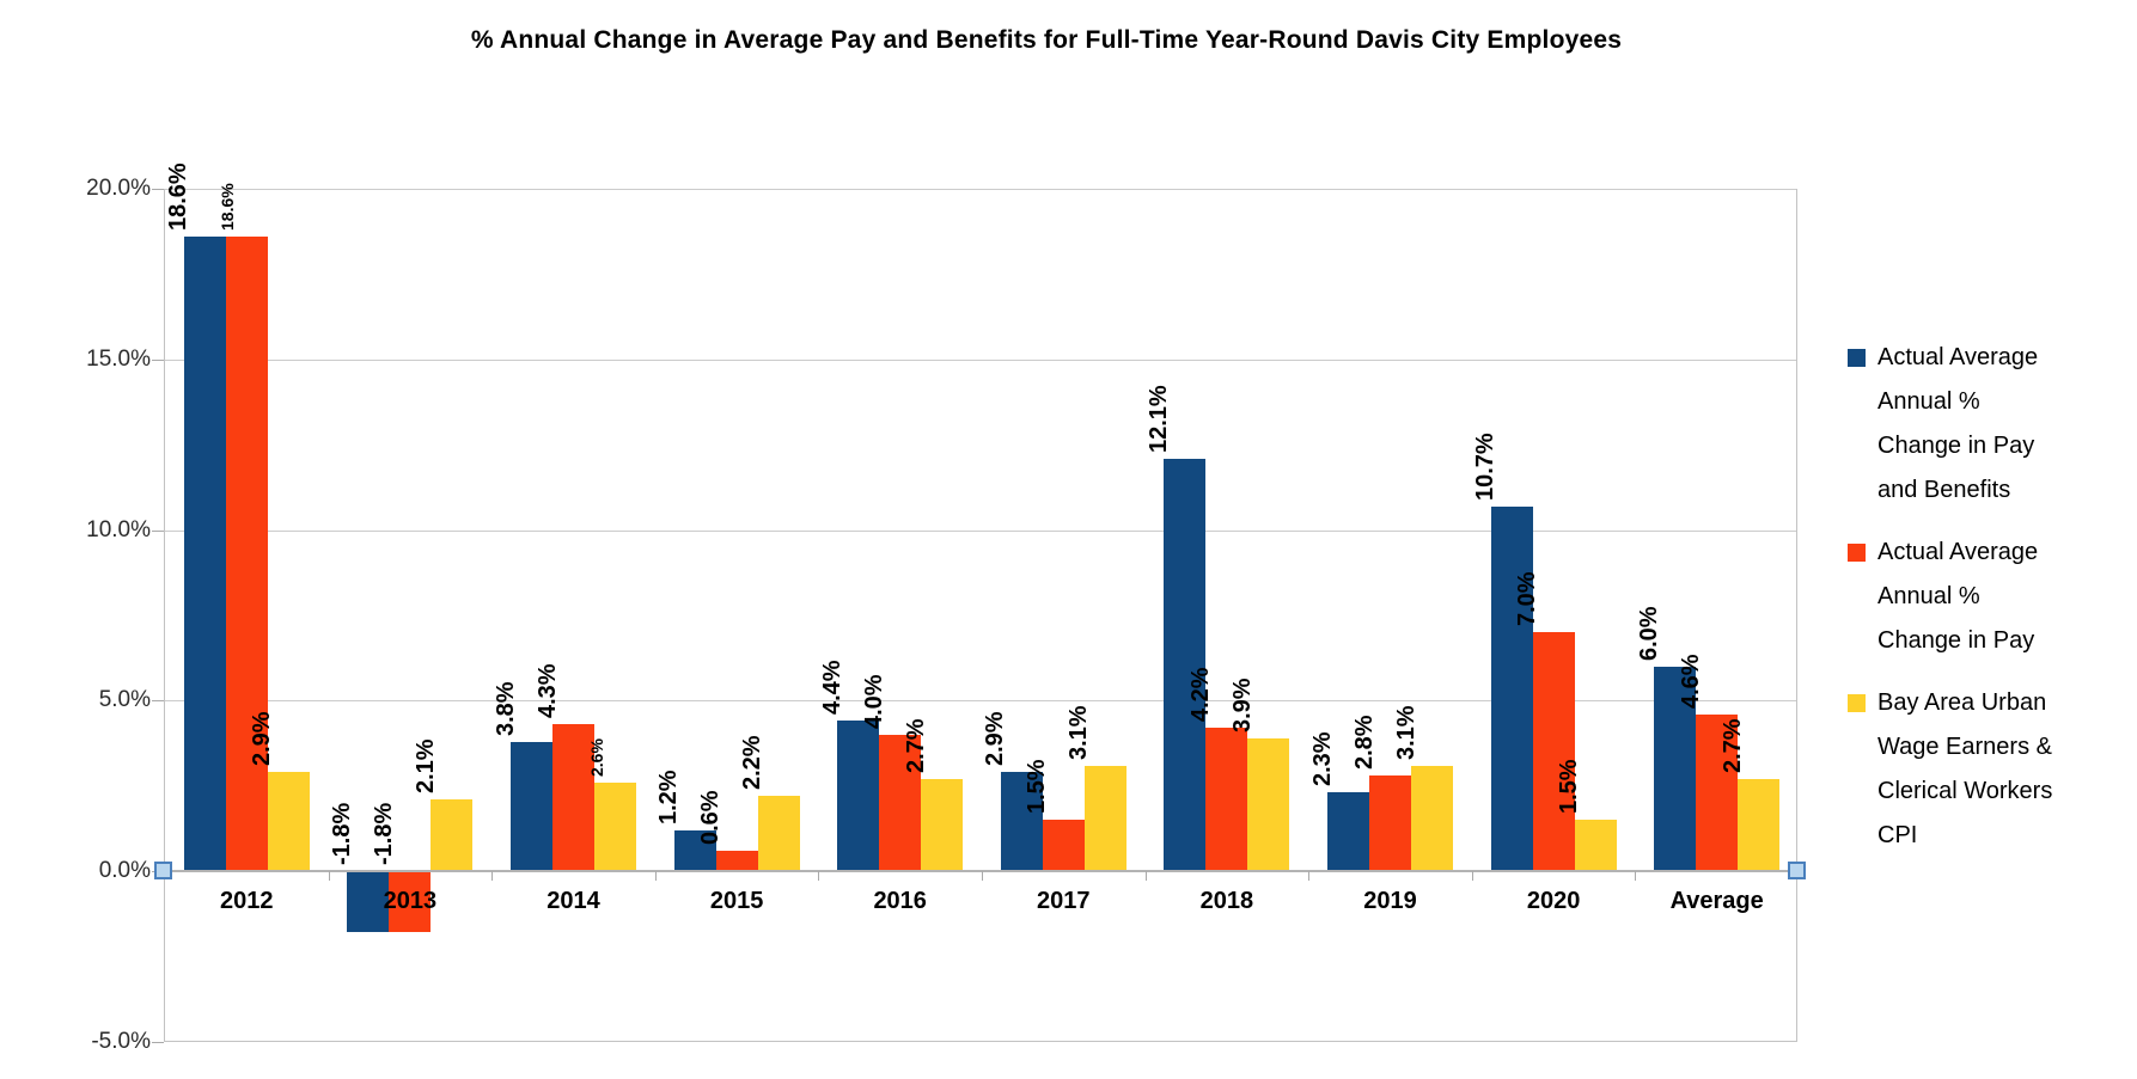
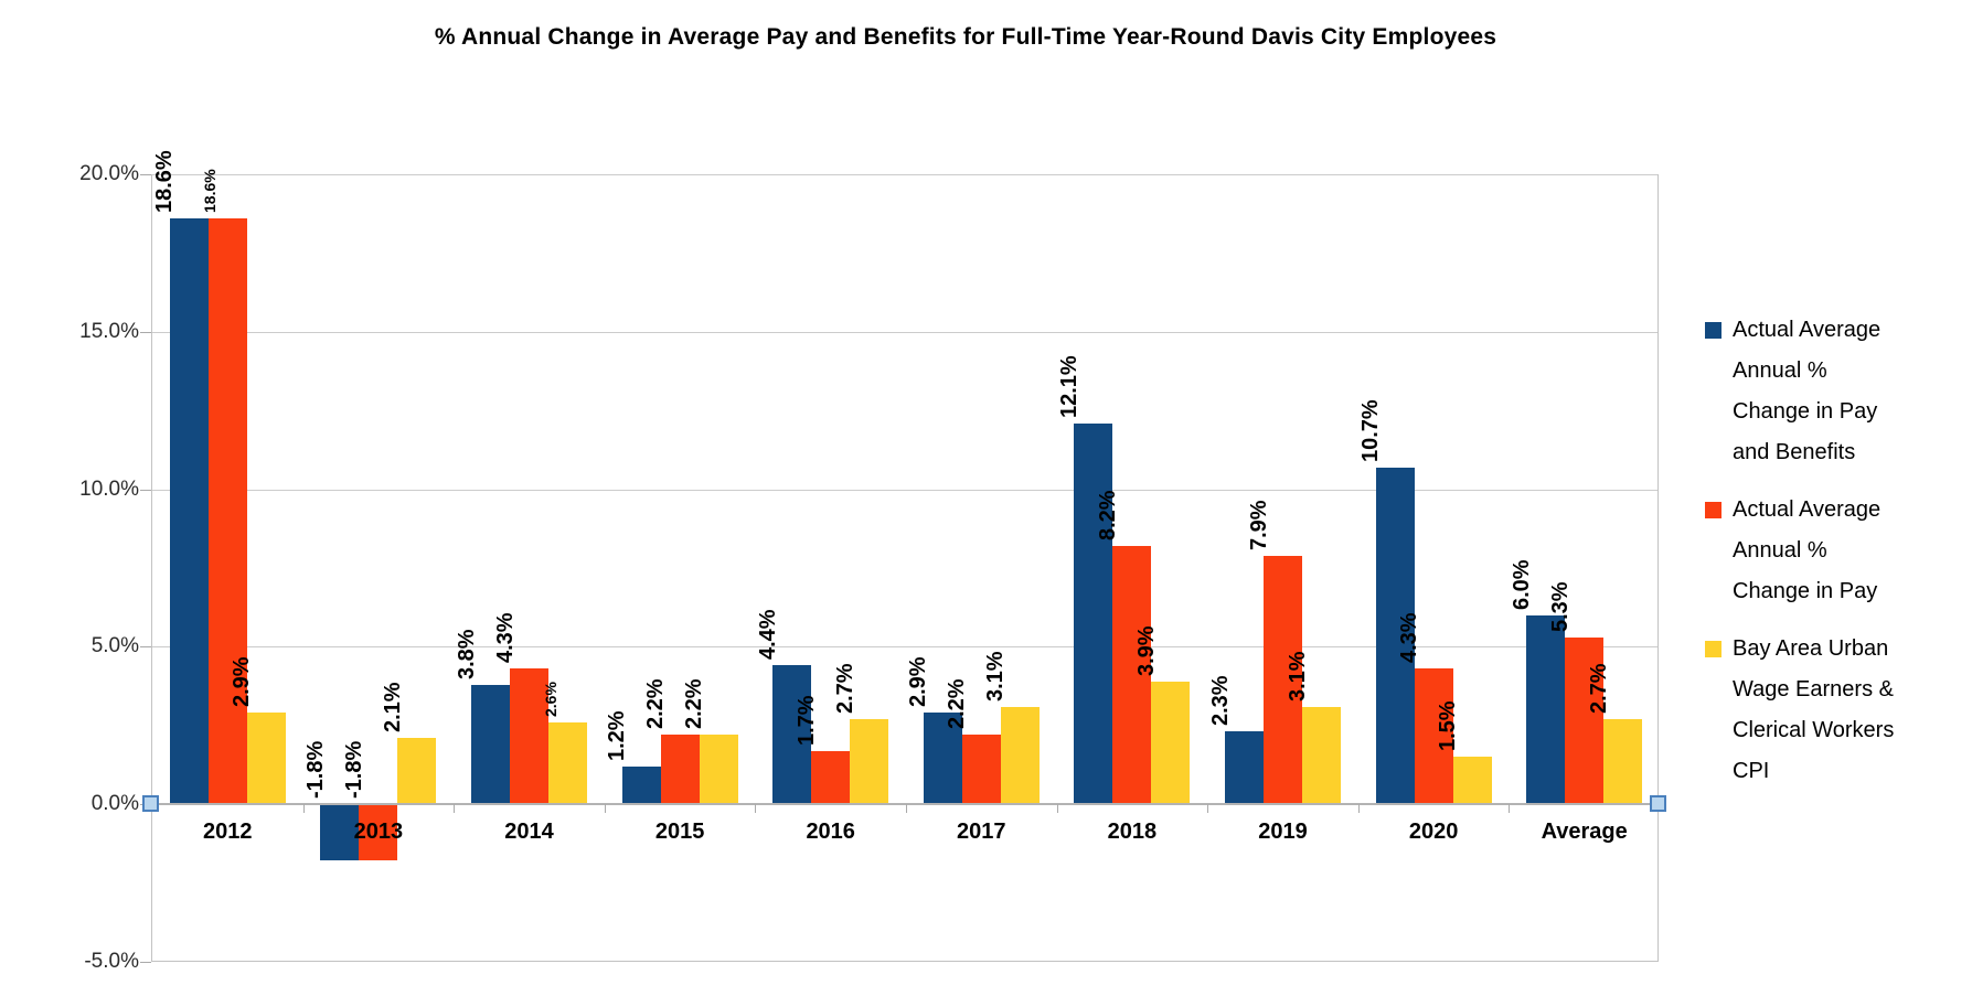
Actual Average Annual % Change in Pay/2015: 0.6% -> 2.2%
Actual Average Annual % Change in Pay/2016: 4.0% -> 1.7%
Actual Average Annual % Change in Pay/2017: 1.5% -> 2.2%
Actual Average Annual % Change in Pay/2018: 4.2% -> 8.2%
Actual Average Annual % Change in Pay/2019: 2.8% -> 7.9%
Actual Average Annual % Change in Pay/2020: 7.0% -> 4.3%
Actual Average Annual % Change in Pay/Average: 4.6% -> 5.3%
